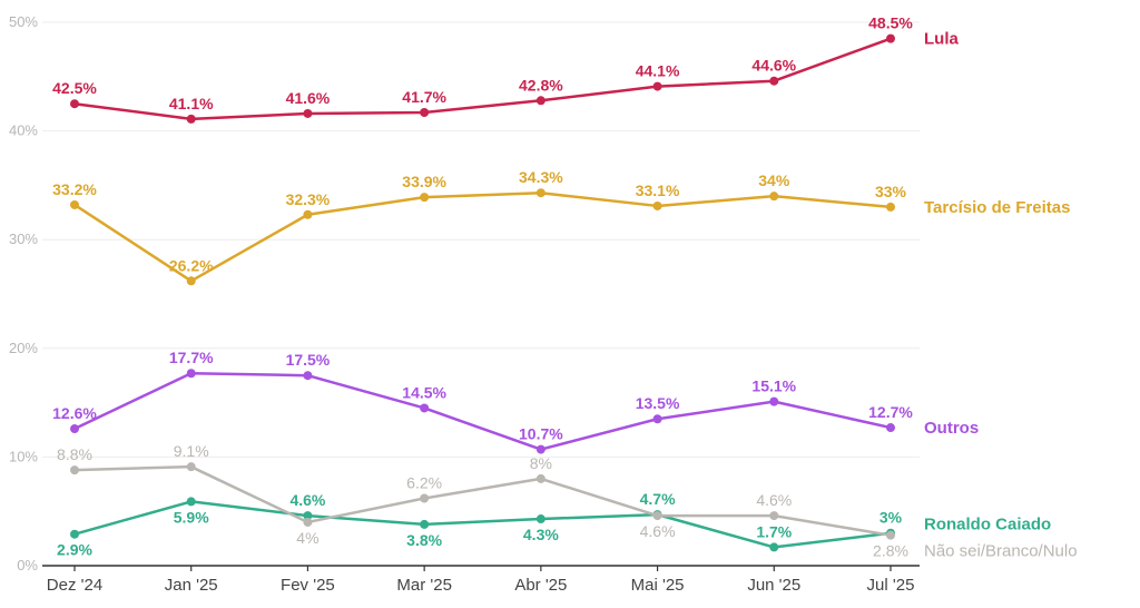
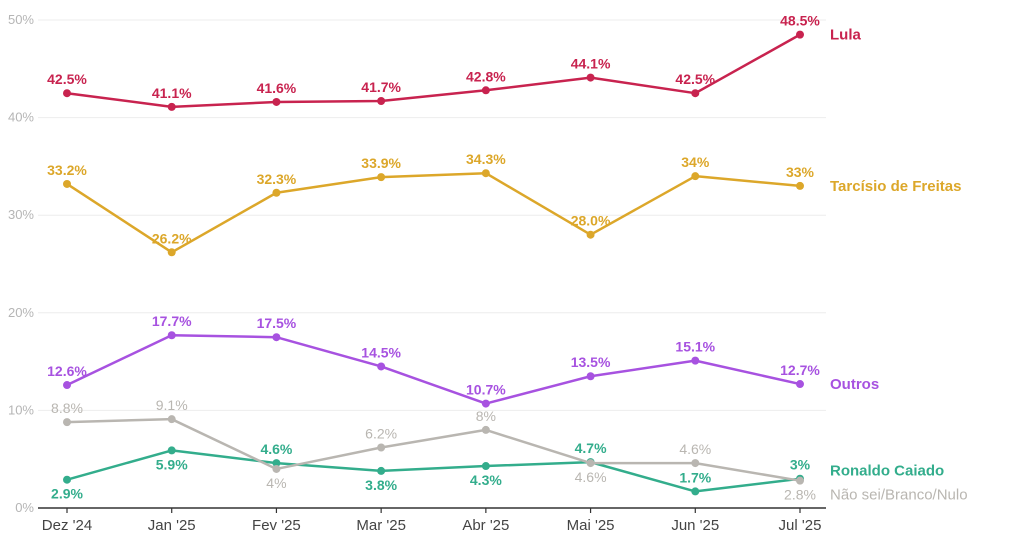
Tarcísio de Freitas/Mai '25: 33.1% -> 28.0%
Lula/Jun '25: 44.6% -> 42.5%
